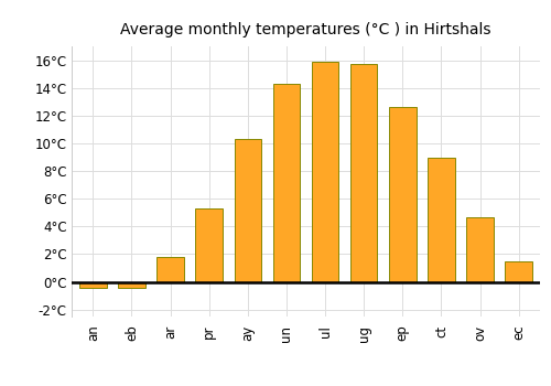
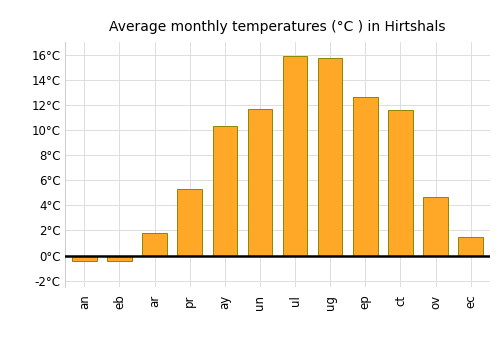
un: 14.3°C -> 11.7°C
ct: 9.0°C -> 11.6°C
